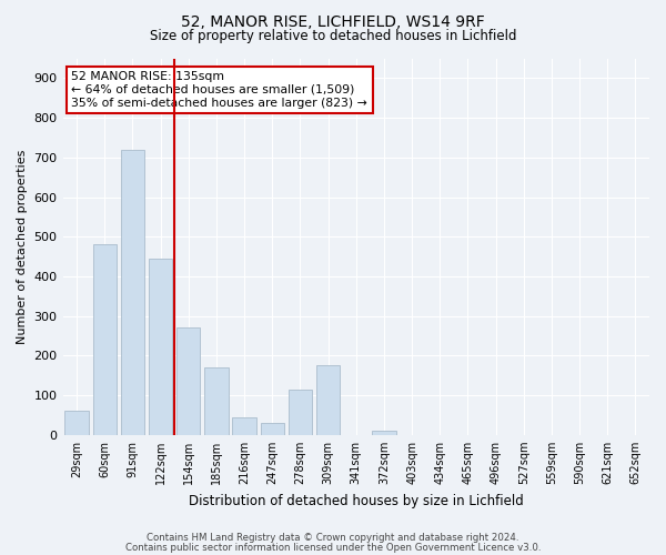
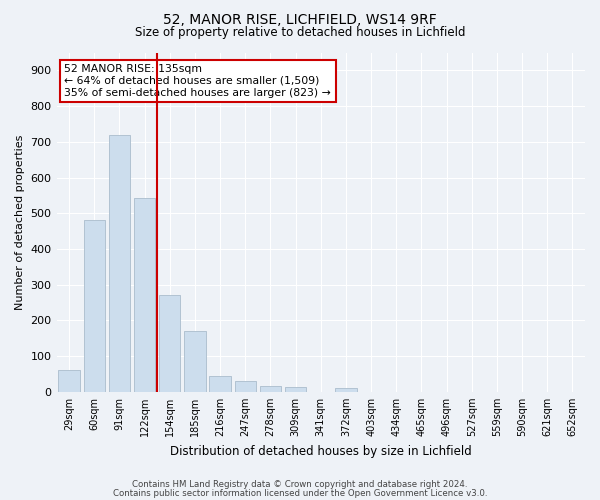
122sqm: 445 -> 542
278sqm: 115 -> 16
309sqm: 175 -> 13
